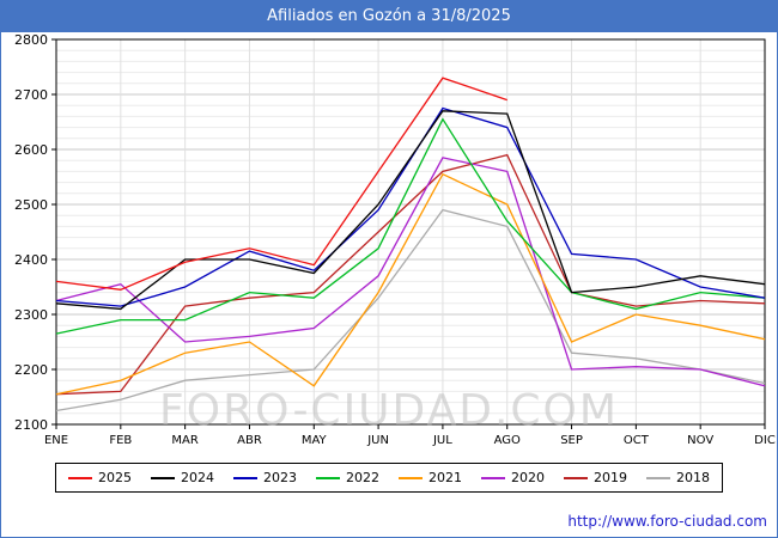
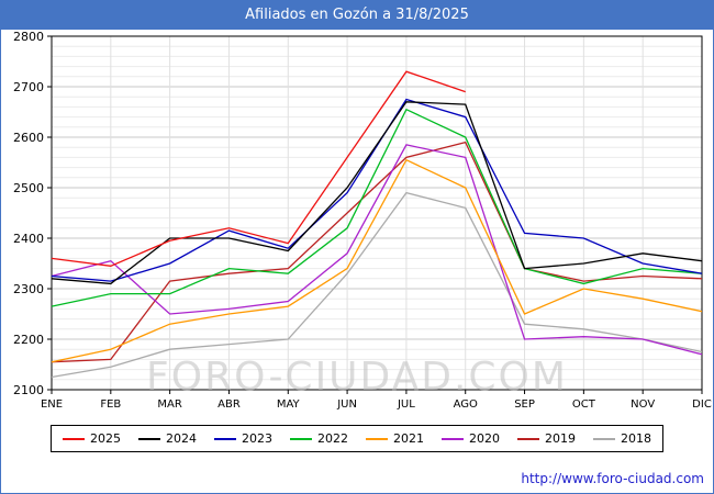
2021/MAY: 2170 -> 2260
2022/AGO: 2470 -> 2600
